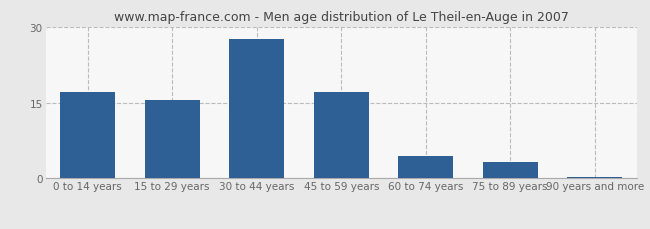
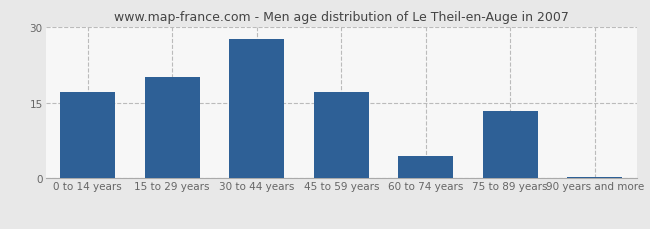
15 to 29 years: 15.5 -> 20.0
75 to 89 years: 3.2 -> 13.4
